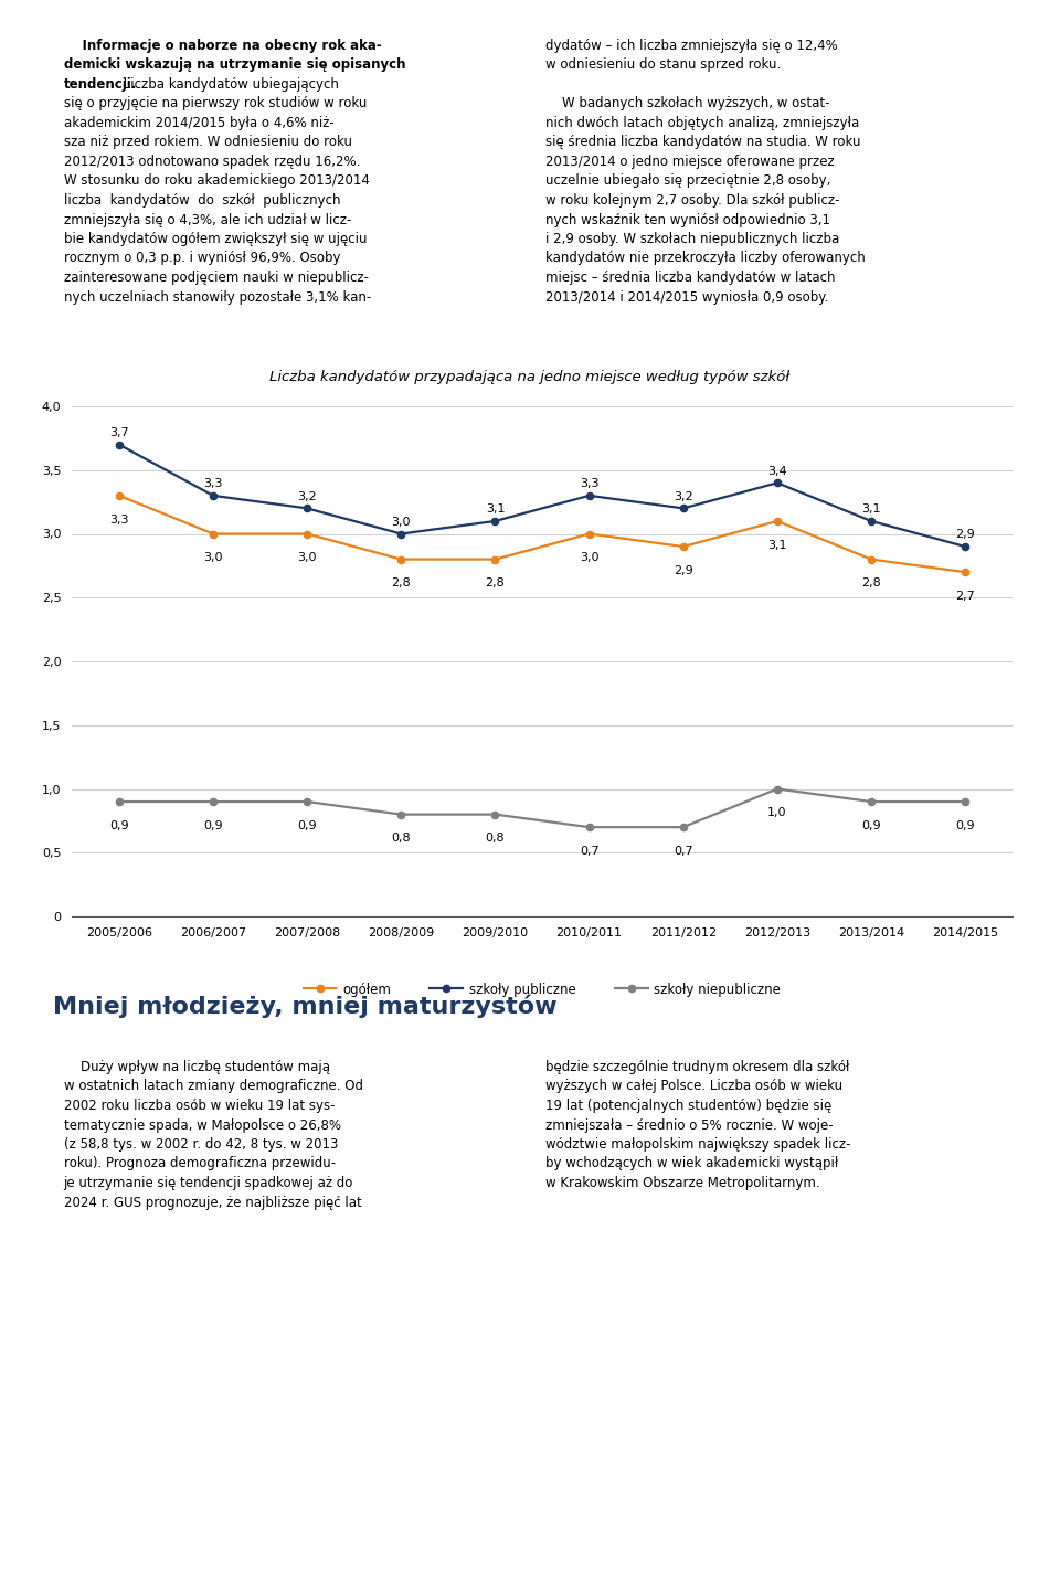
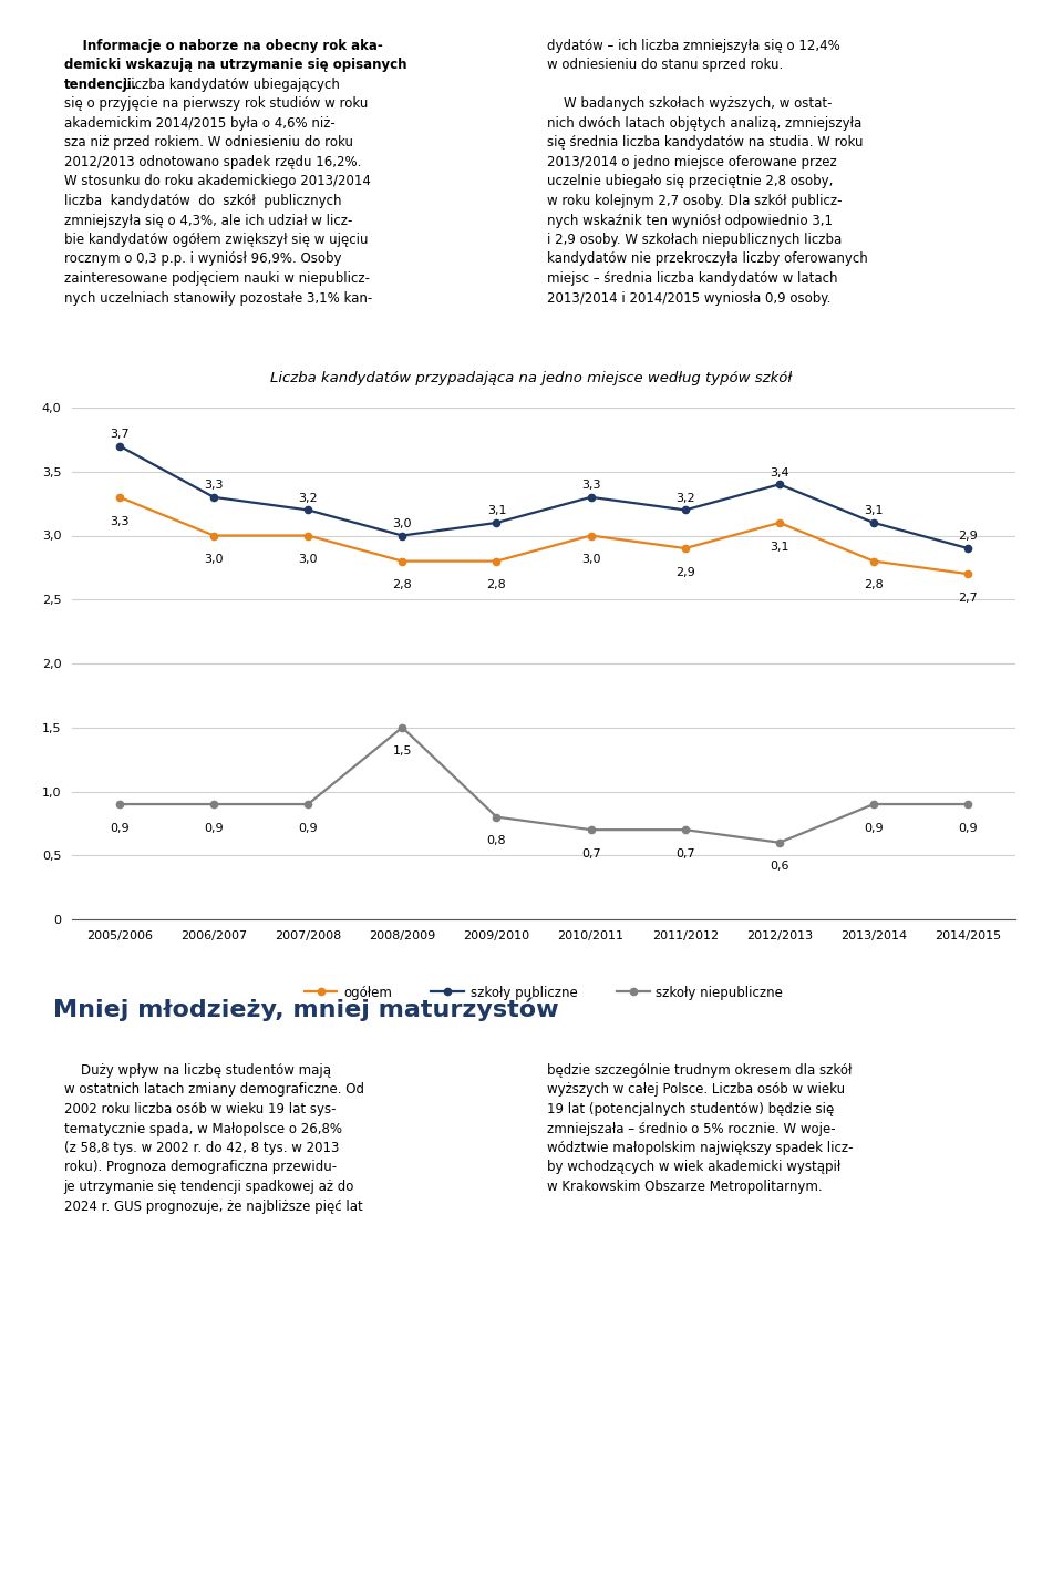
szkoły niepubliczne/2008/2009: 0,8 -> 1,5
szkoły niepubliczne/2012/2013: 1,0 -> 0,6
